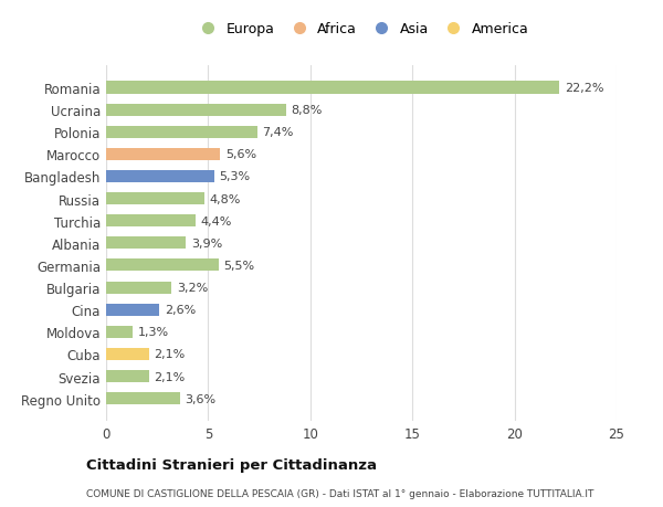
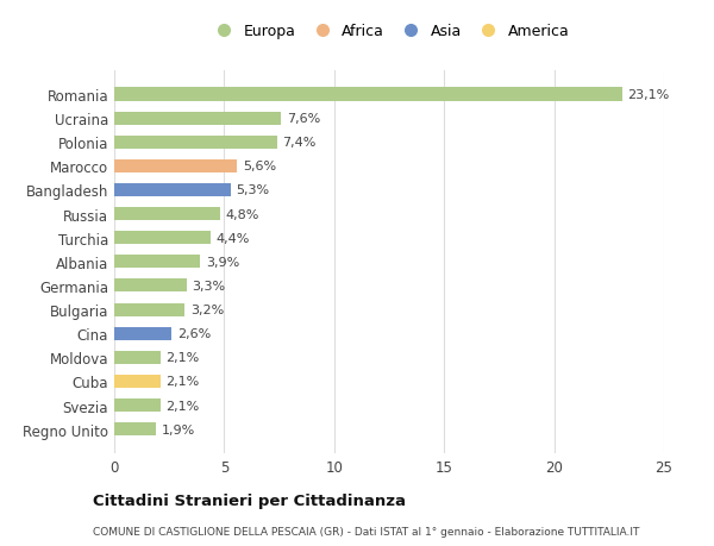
Romania: 22,2% -> 23,1%
Ucraina: 8,8% -> 7,6%
Germania: 5,5% -> 3,3%
Moldova: 1,3% -> 2,1%
Regno Unito: 3,6% -> 1,9%
